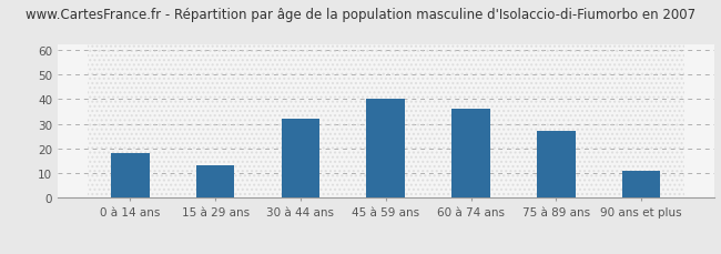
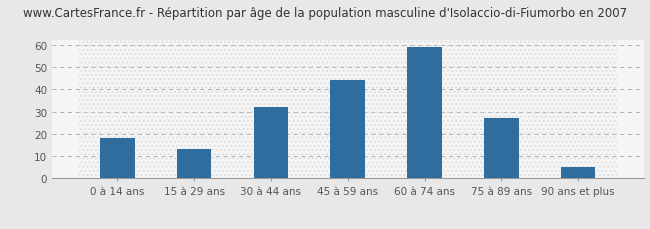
45 à 59 ans: 40 -> 44
60 à 74 ans: 36 -> 59
90 ans et plus: 11 -> 5
